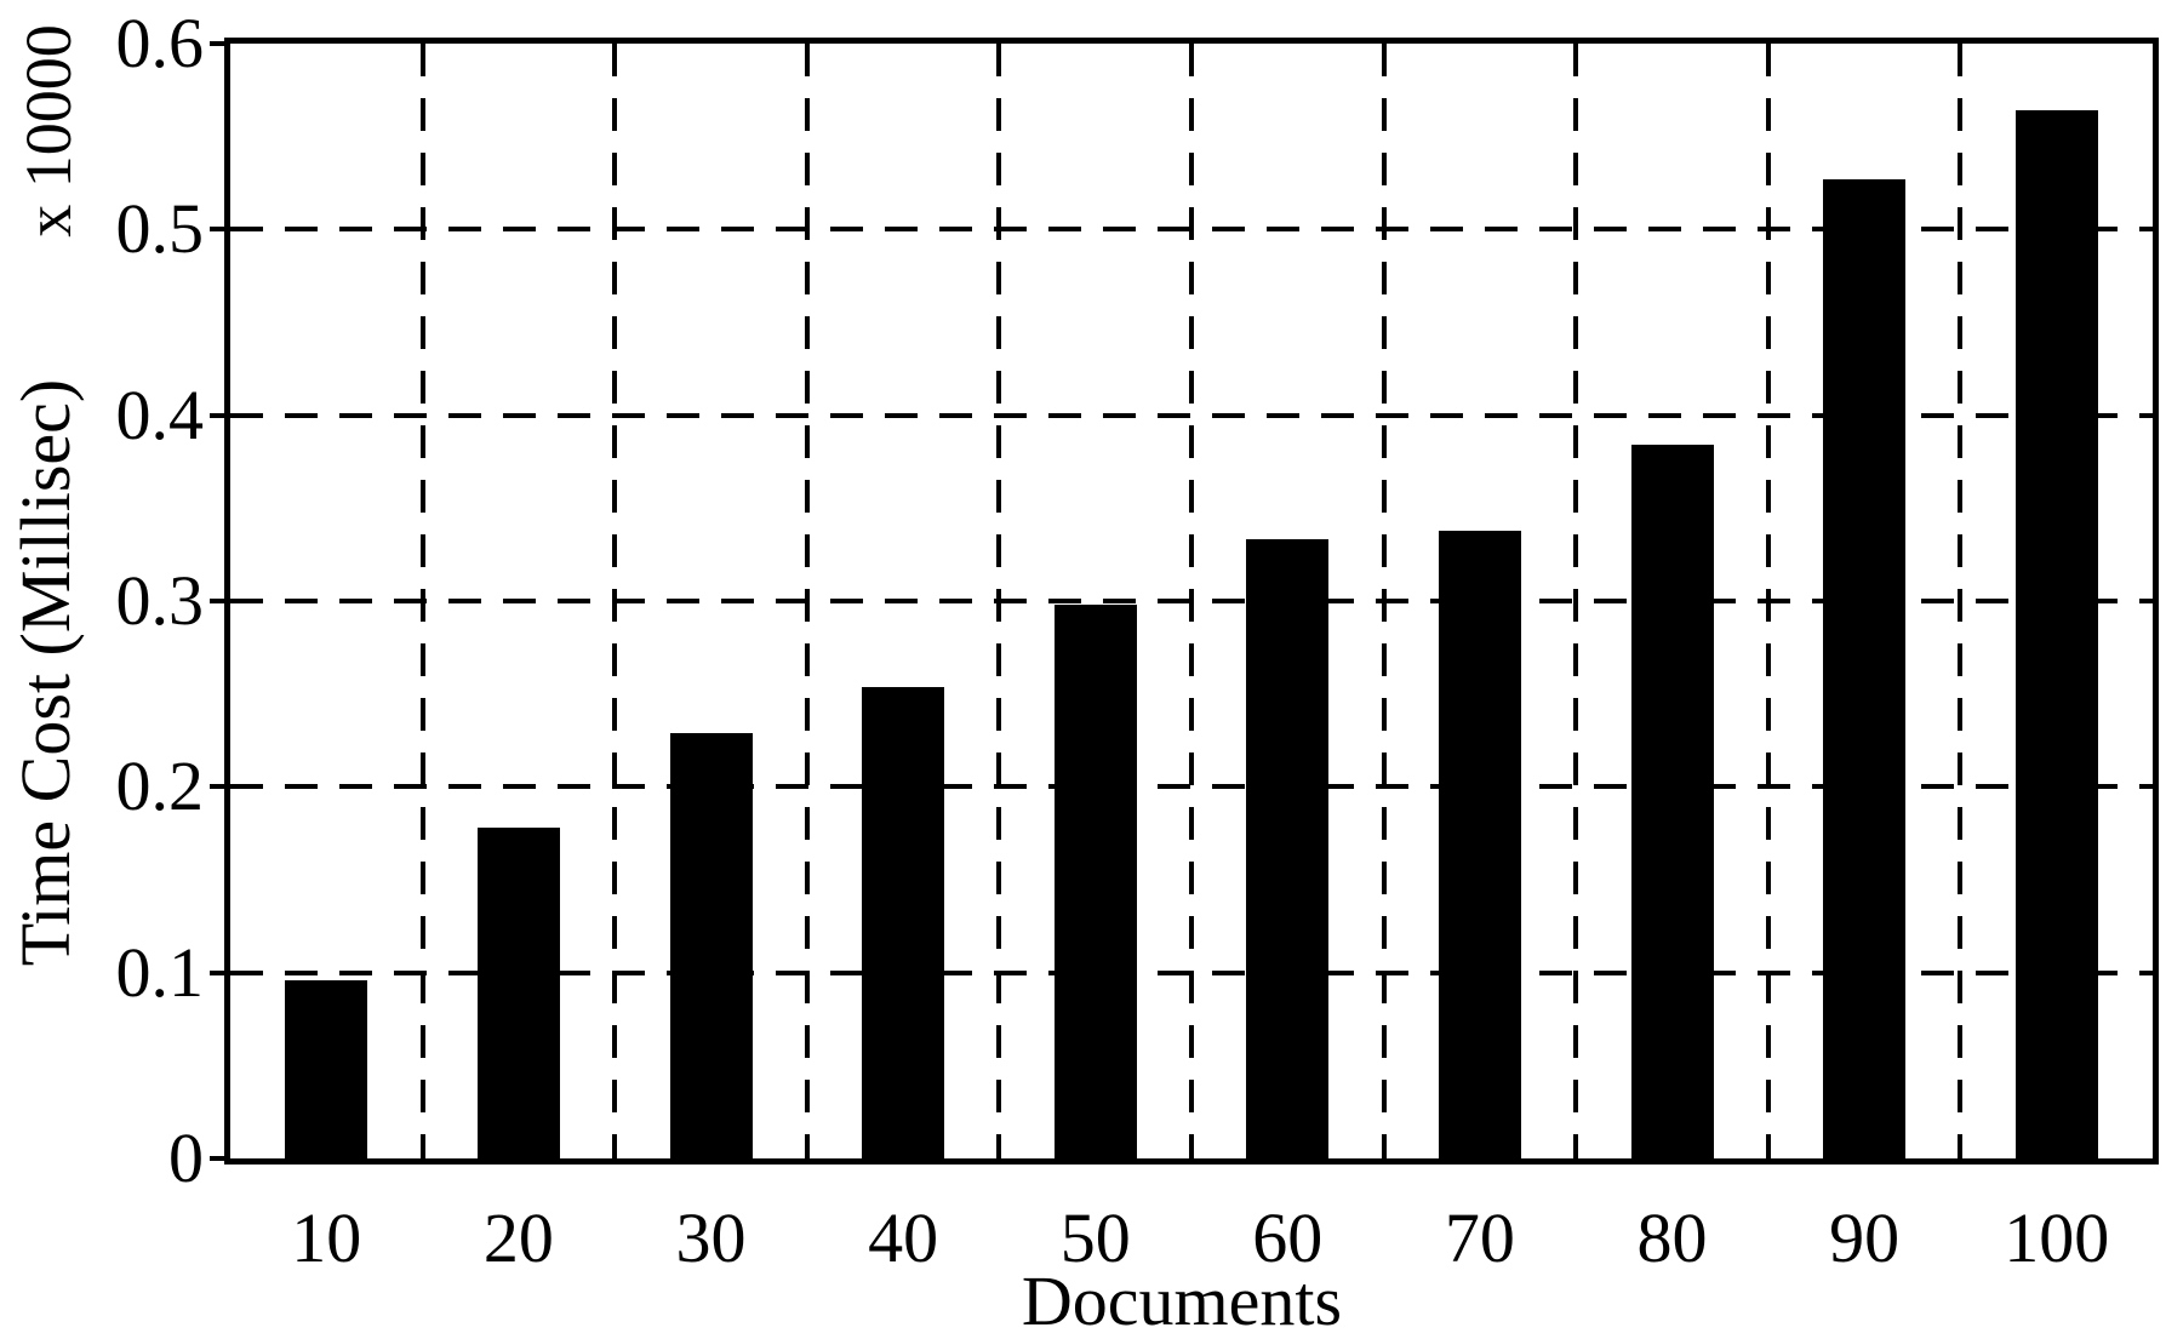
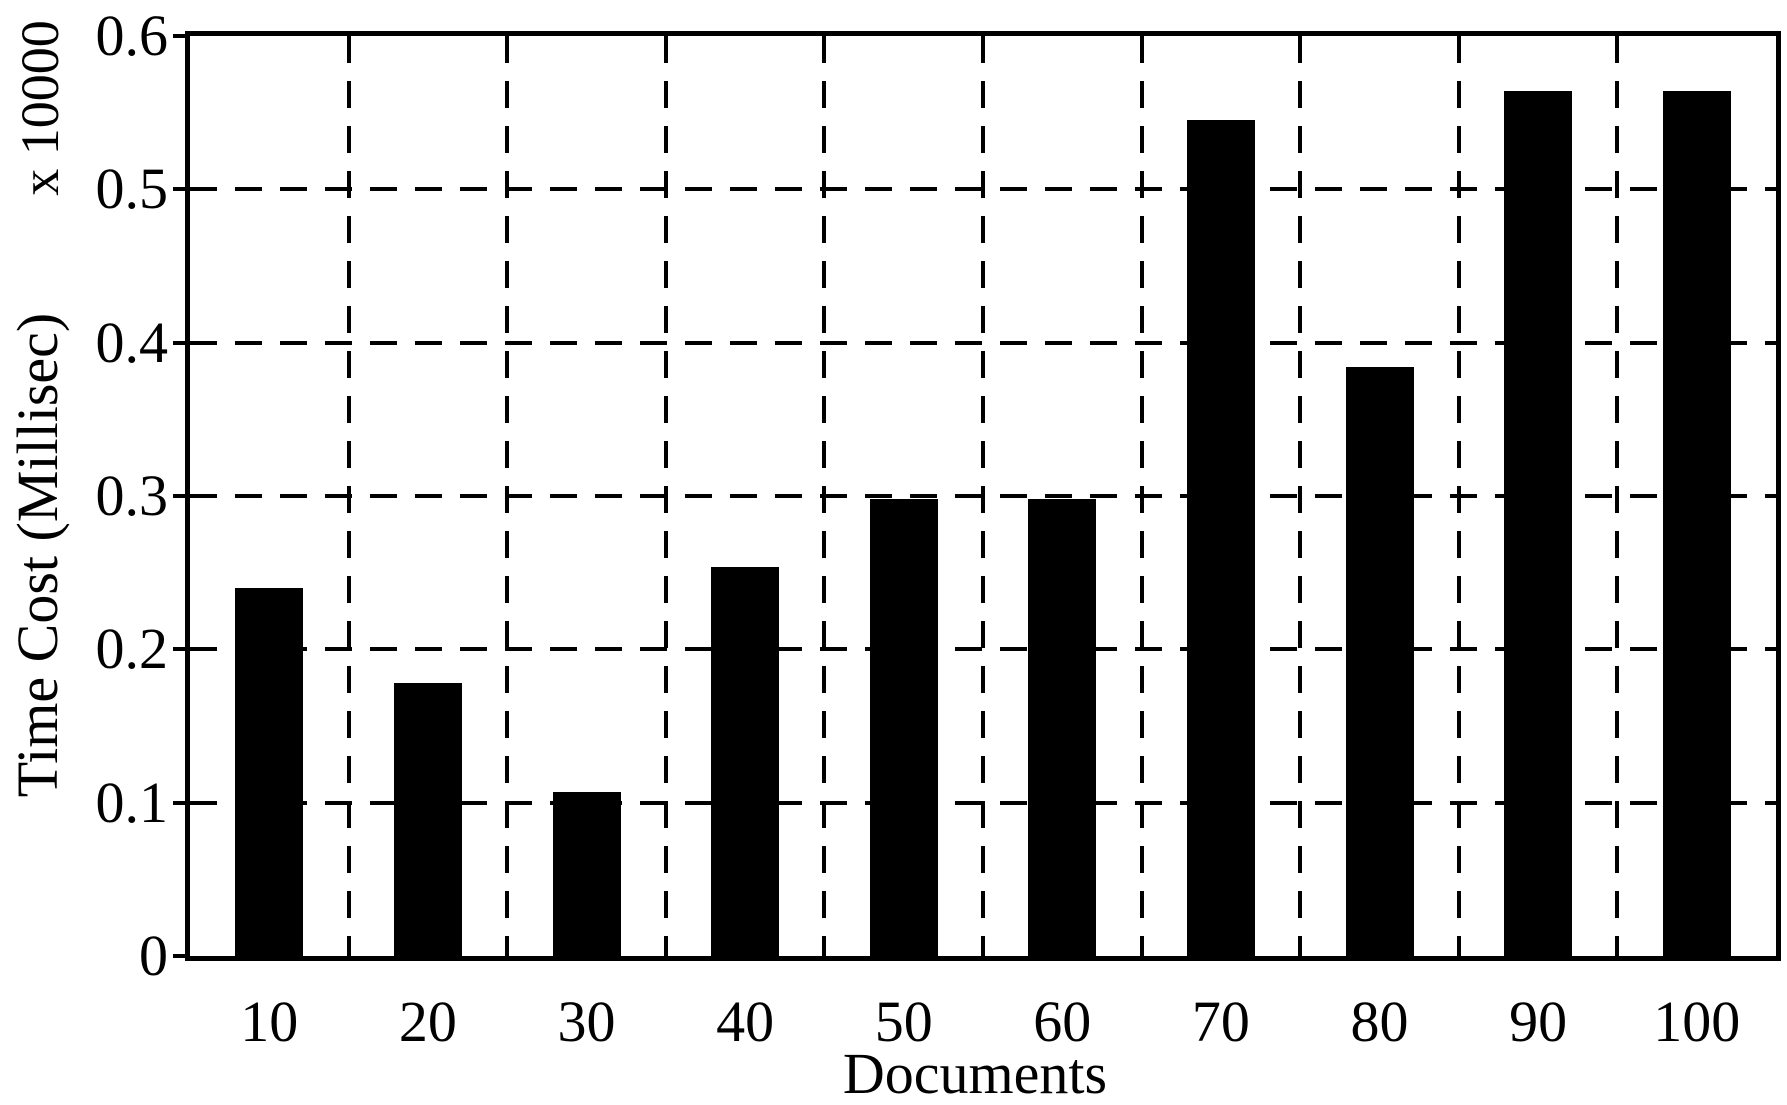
10: 0.096 -> 0.240
30: 0.229 -> 0.107
60: 0.333 -> 0.298
70: 0.338 -> 0.545
90: 0.527 -> 0.564
